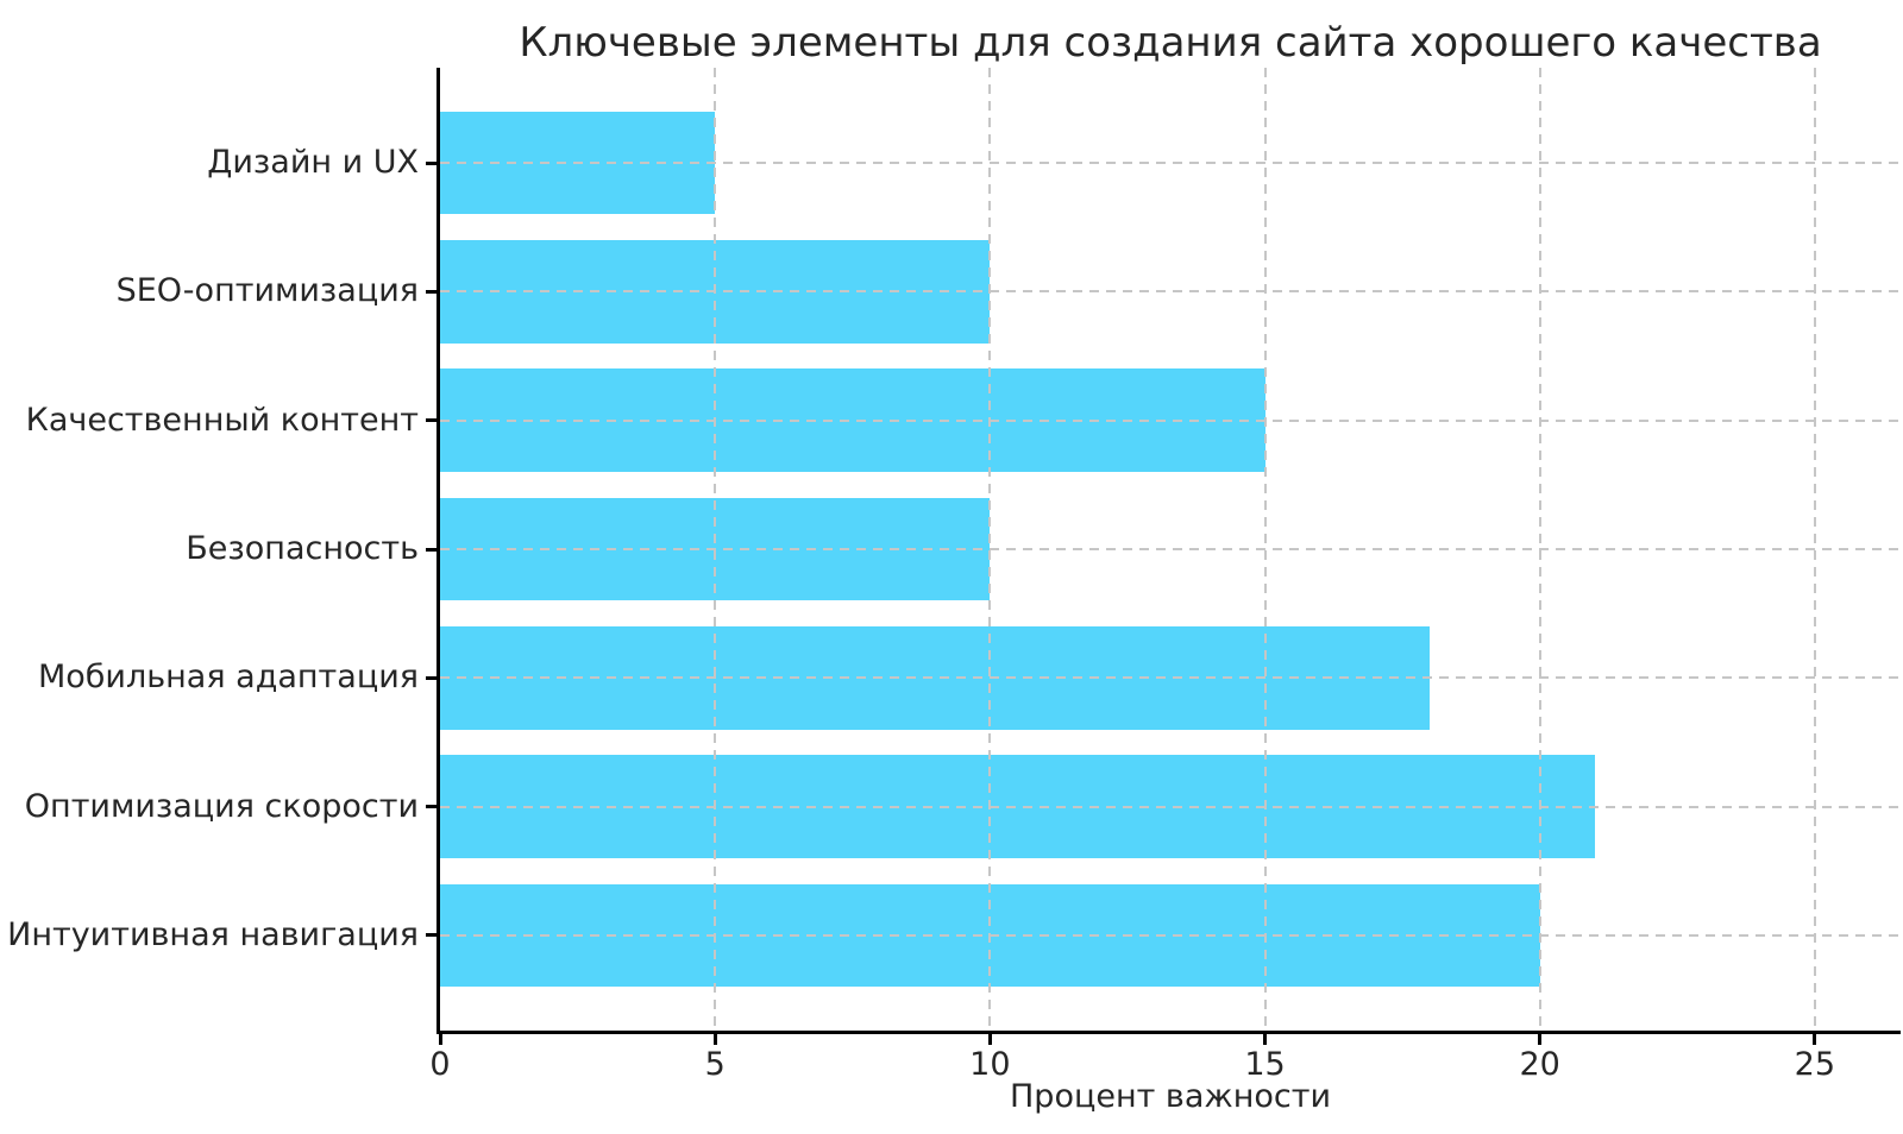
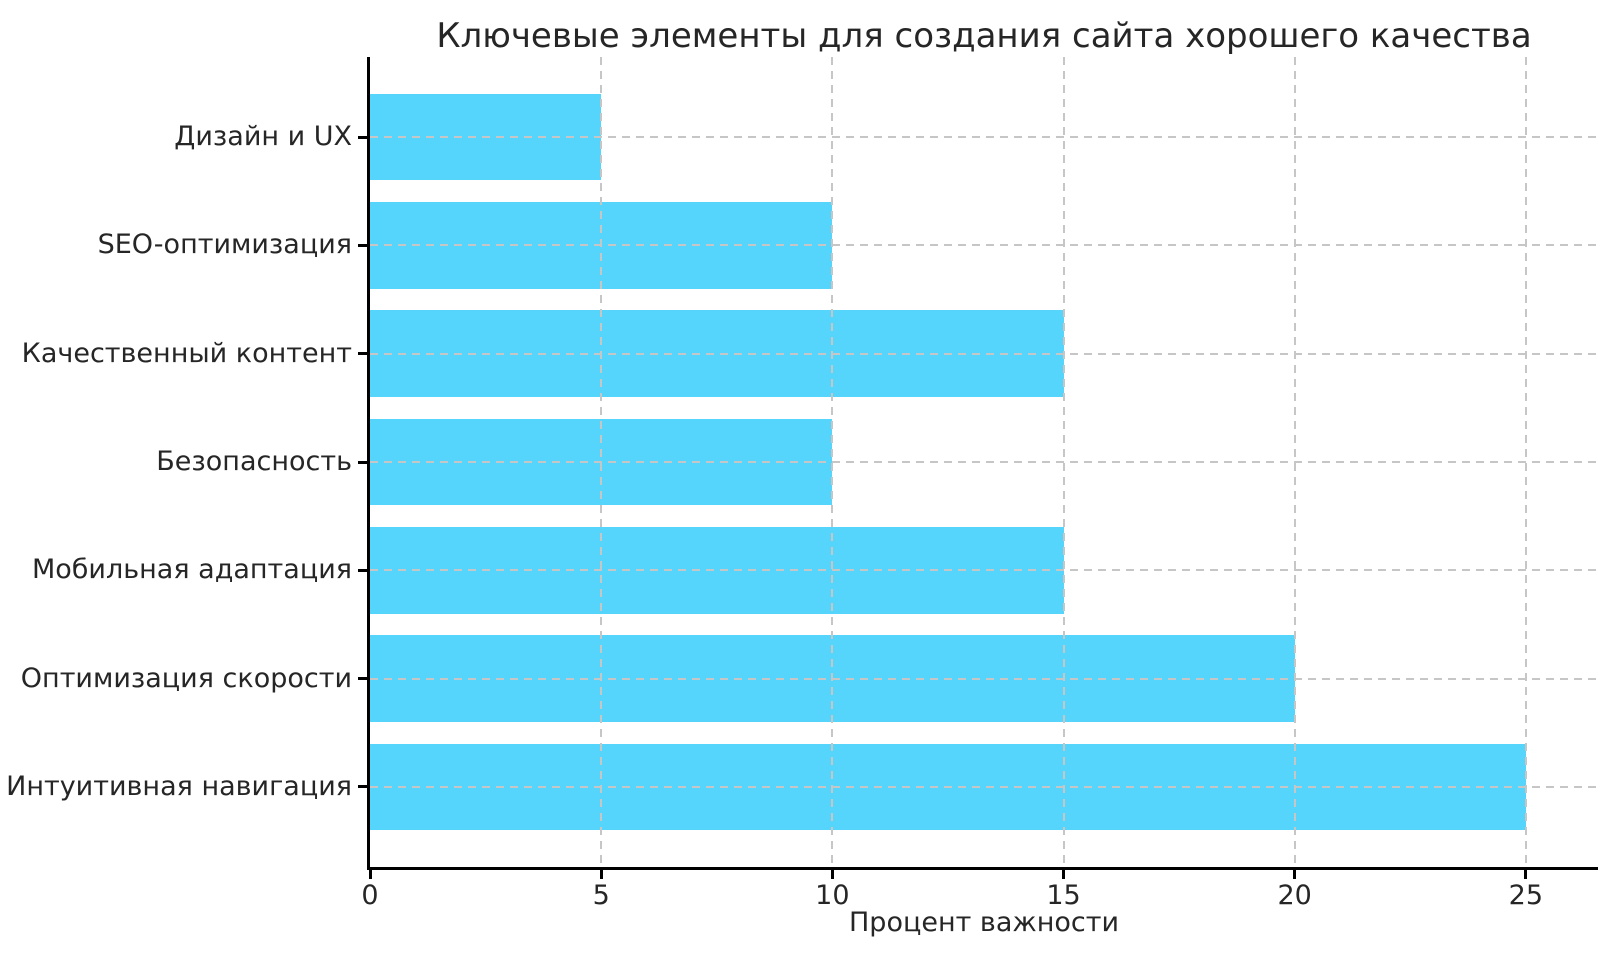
Мобильная адаптация: 18 -> 15
Оптимизация скорости: 21 -> 20
Интуитивная навигация: 20 -> 25
